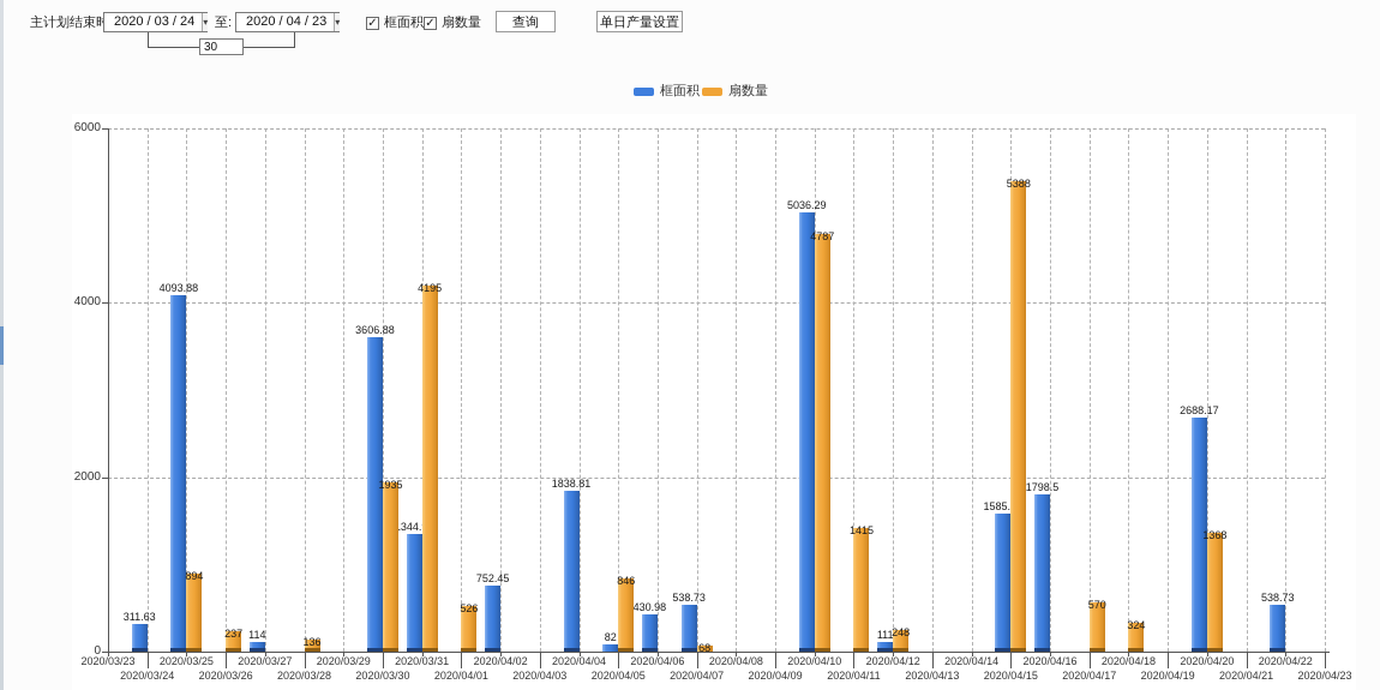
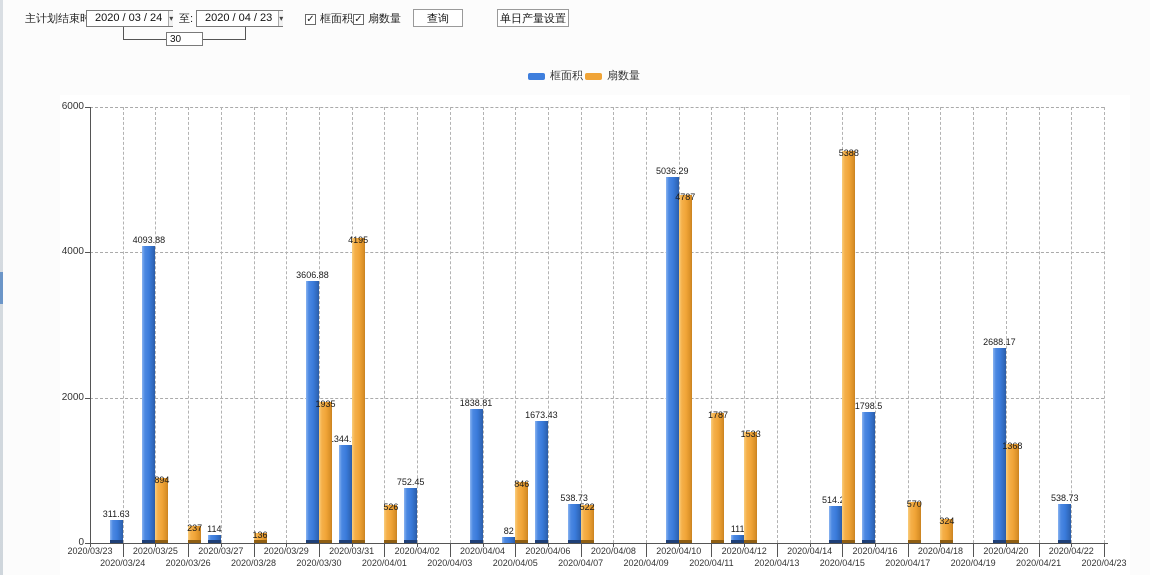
框面积/2020/04/06: 430.98 -> 1673.43
扇数量/2020/04/07: 68 -> 522
扇数量/2020/04/11: 1415 -> 1787
扇数量/2020/04/12: 248 -> 1533
框面积/2020/04/15: 1585.96 -> 514.28
